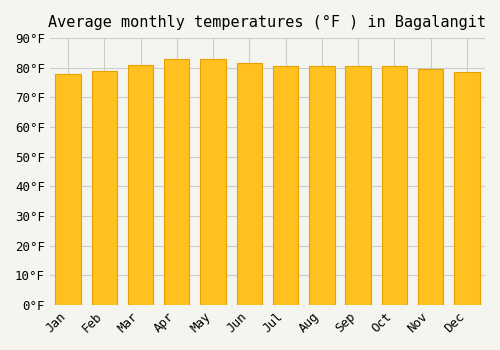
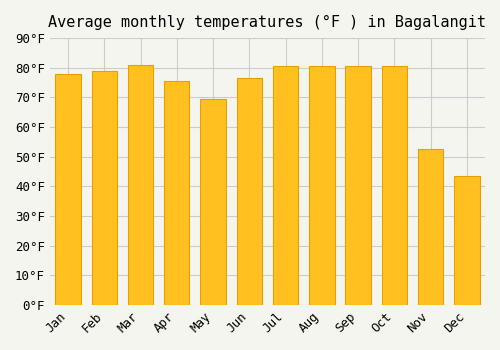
Apr: 83.0°F -> 75.5°F
May: 83.0°F -> 69.5°F
Jun: 81.5°F -> 76.5°F
Nov: 79.5°F -> 52.5°F
Dec: 78.5°F -> 43.5°F
